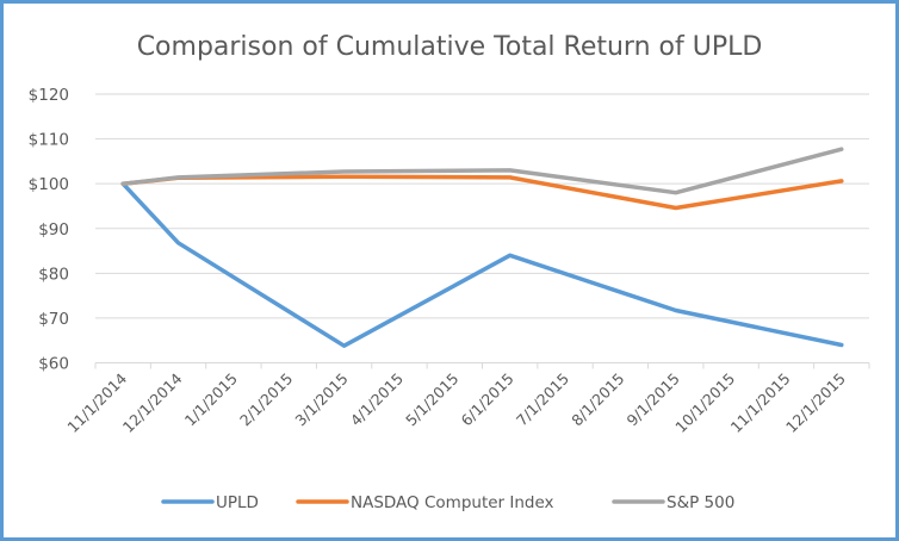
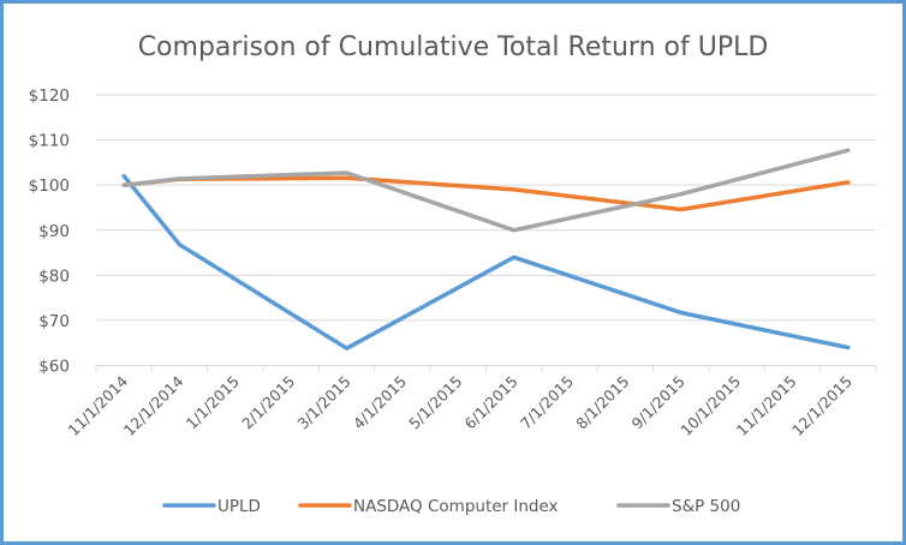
UPLD/11/1/2014: $100 -> $102
NASDAQ Computer Index/6/1/2015: $101 -> $99
S&P 500/6/1/2015: $103 -> $90
